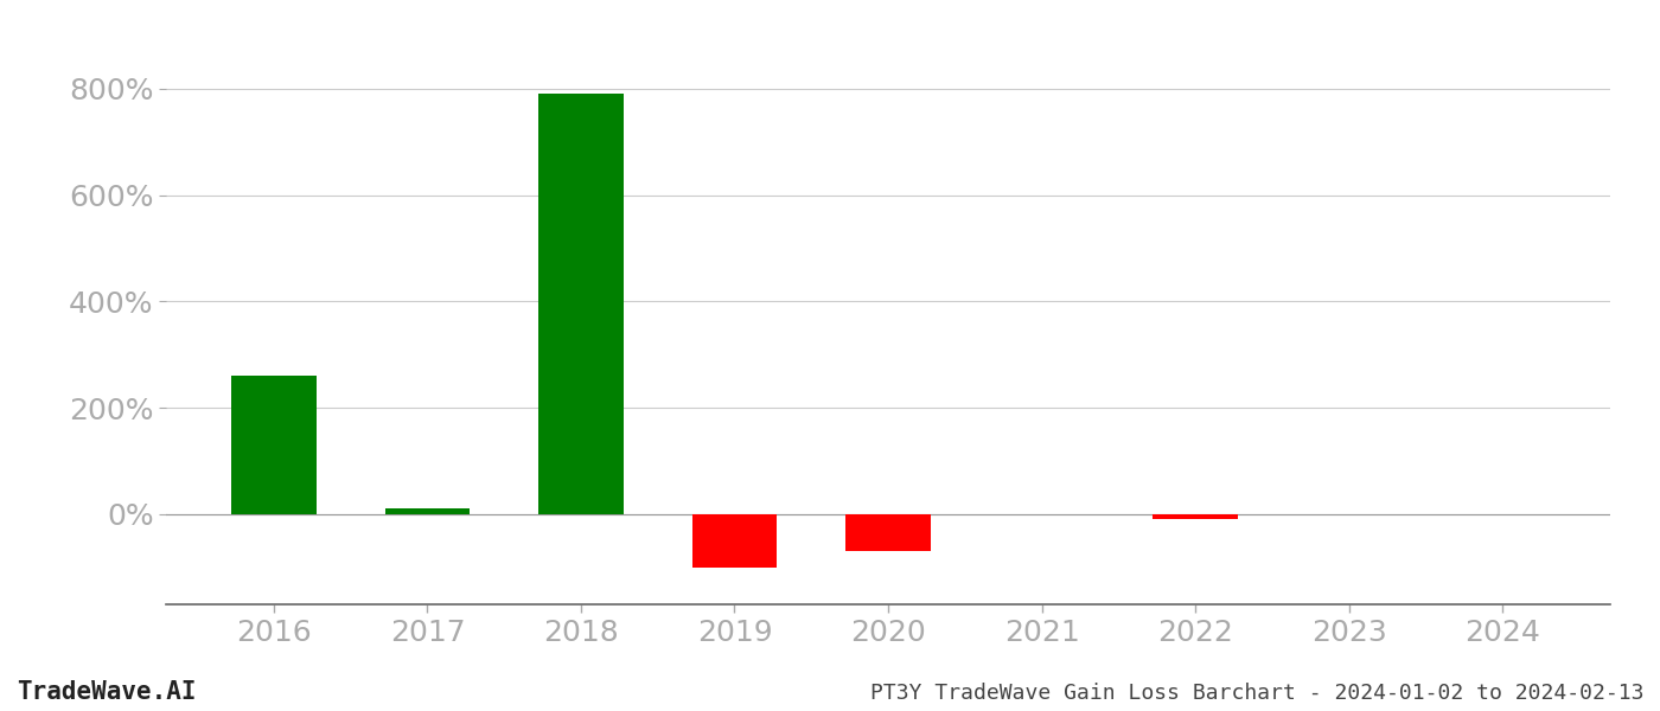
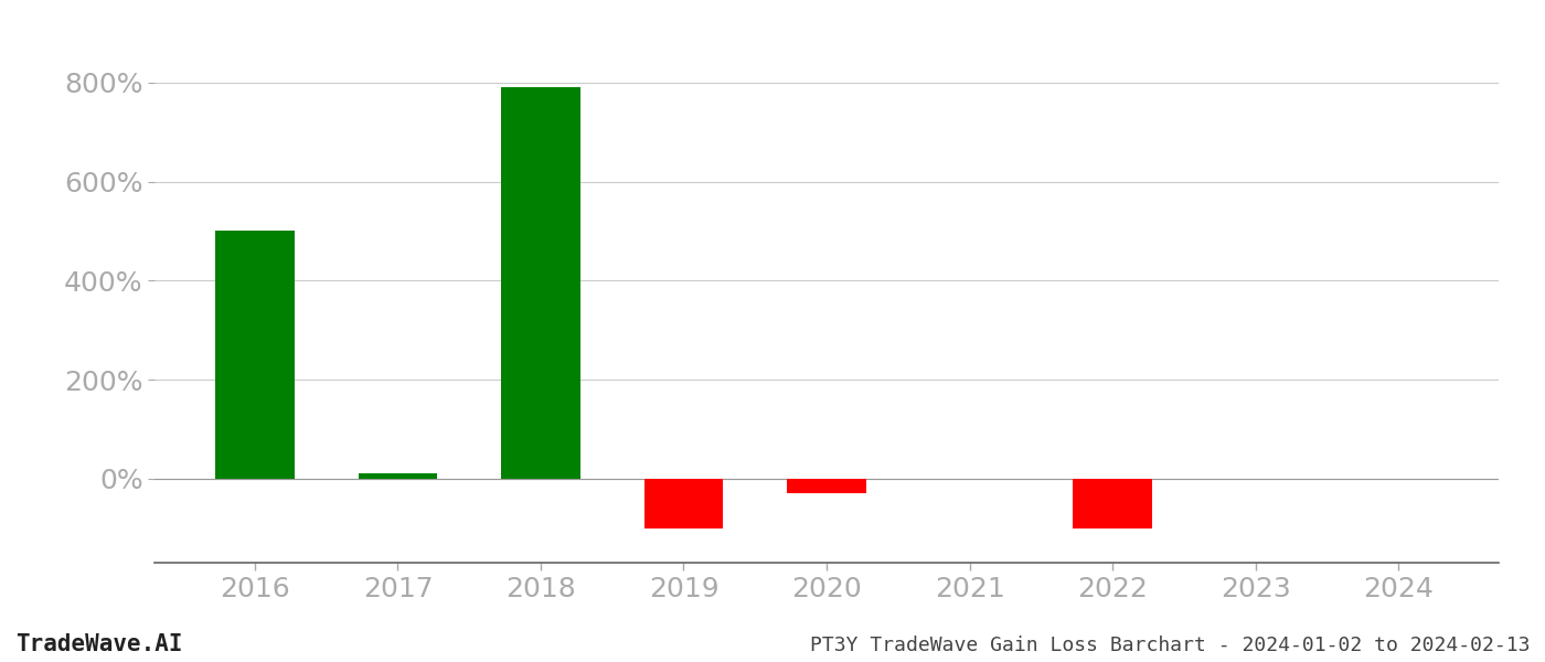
2016: 260% -> 500%
2020: -70% -> -30%
2022: -10% -> -100%
